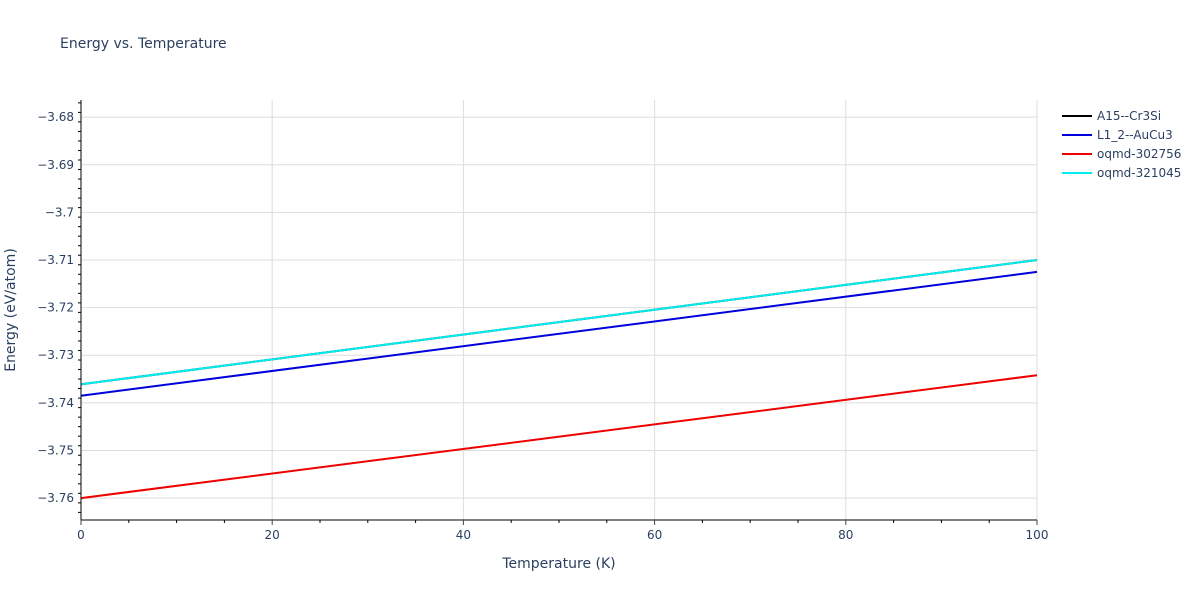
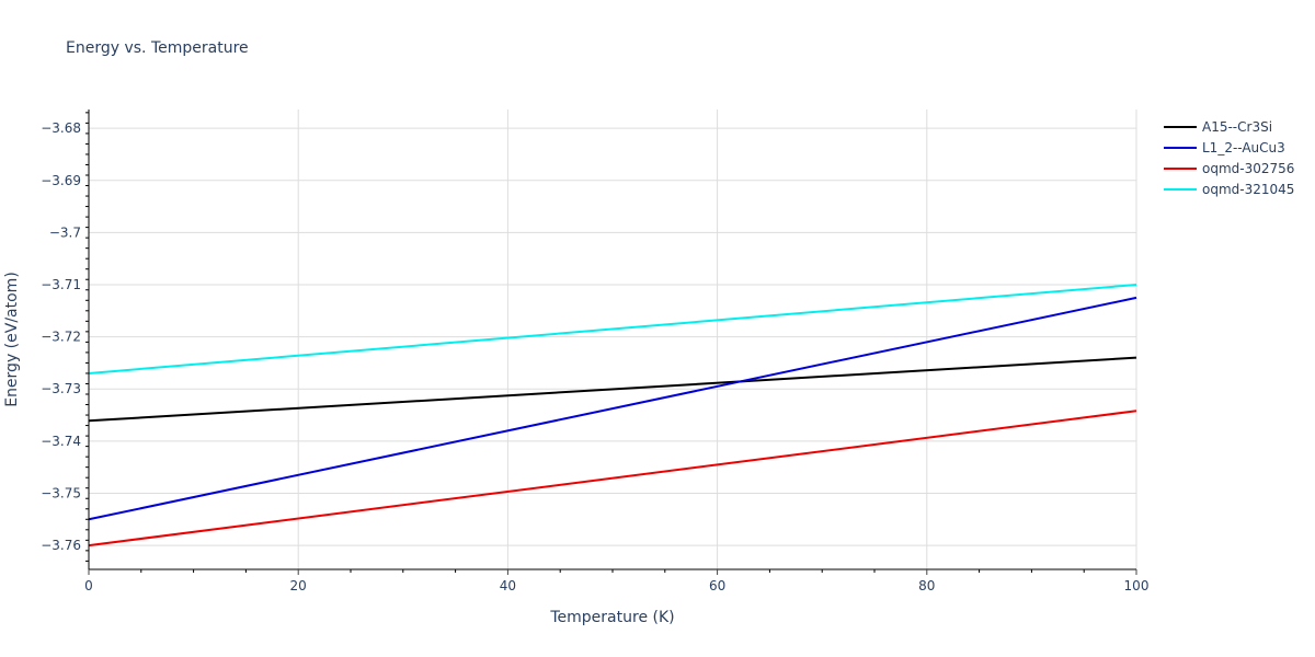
L1_2--AuCu3/0: -3.739 -> -3.755
oqmd-321045/0: -3.736 -> -3.727
A15--Cr3Si/100: -3.710 -> -3.724
